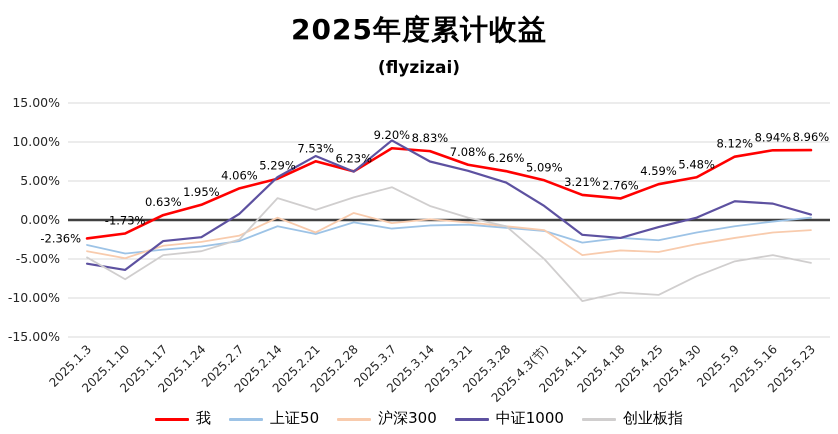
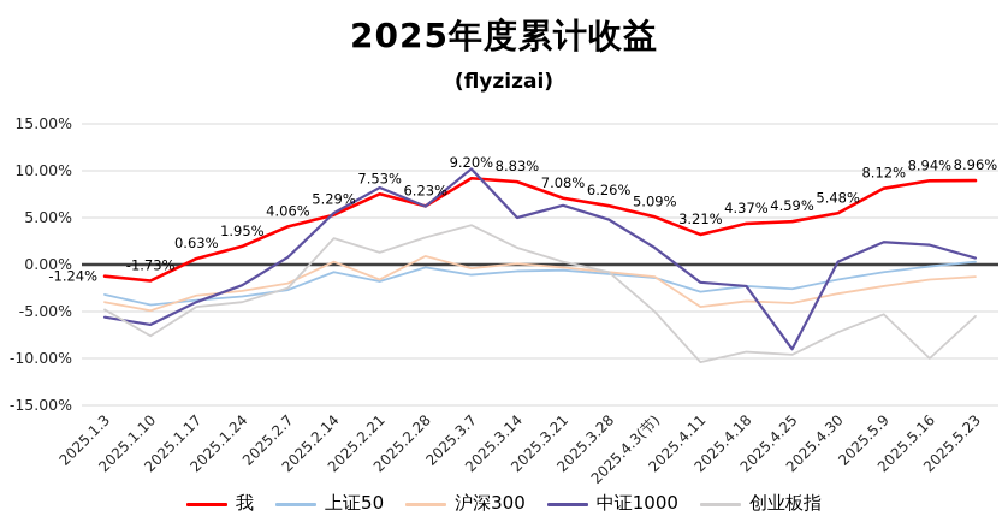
我/2025.1.3: -2.36% -> -1.24%
中证1000/2025.1.17: -3% -> -4%
中证1000/2025.3.14: 8% -> 5%
我/2025.4.18: 2.76% -> 4.37%
中证1000/2025.4.25: -1% -> -9%
创业板指/2025.5.16: -4% -> -10%
